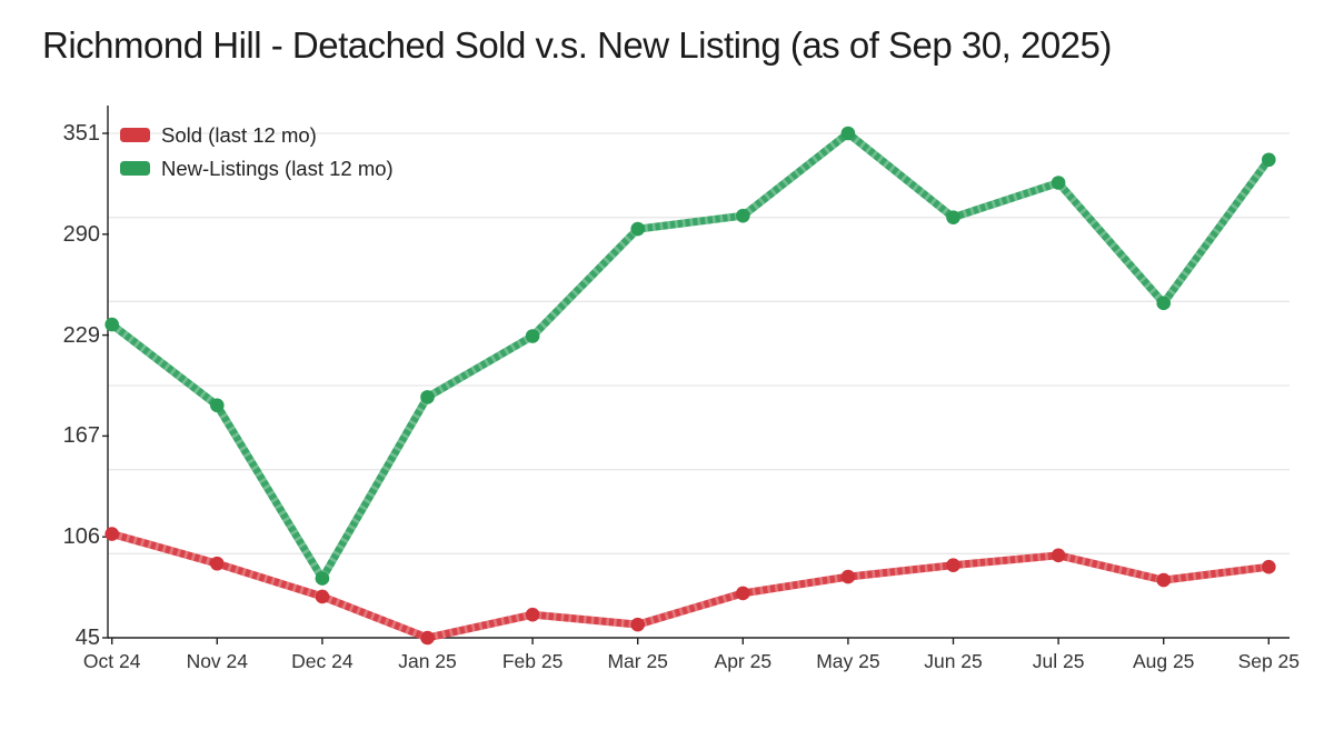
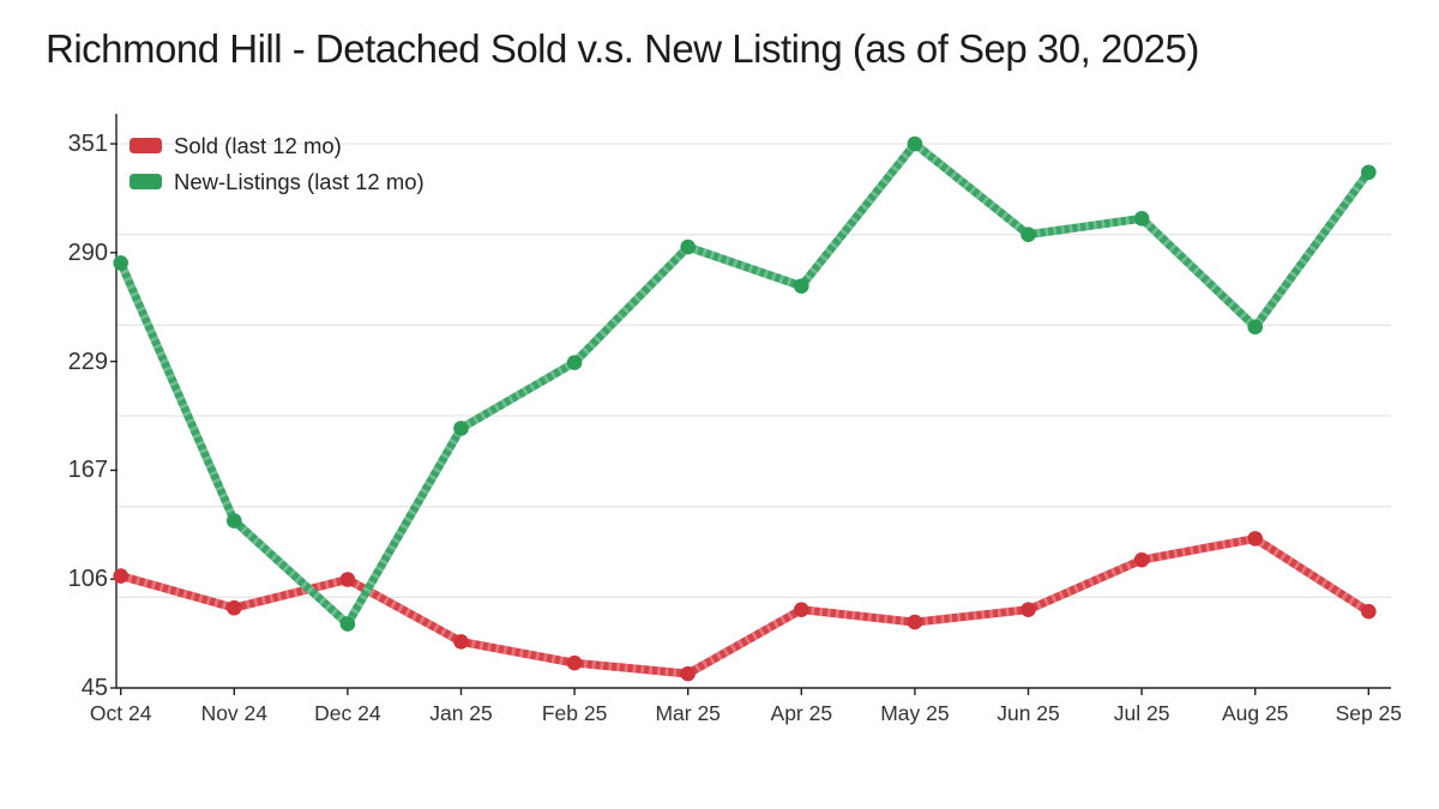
New-Listings (last 12 mo)/Oct 24: 235 -> 284
New-Listings (last 12 mo)/Nov 24: 186 -> 139
Sold (last 12 mo)/Dec 24: 70 -> 106
Sold (last 12 mo)/Jan 25: 45 -> 71
Sold (last 12 mo)/Apr 25: 72 -> 89
New-Listings (last 12 mo)/Apr 25: 301 -> 271
Sold (last 12 mo)/Jul 25: 95 -> 117
New-Listings (last 12 mo)/Jul 25: 321 -> 309
Sold (last 12 mo)/Aug 25: 80 -> 129
